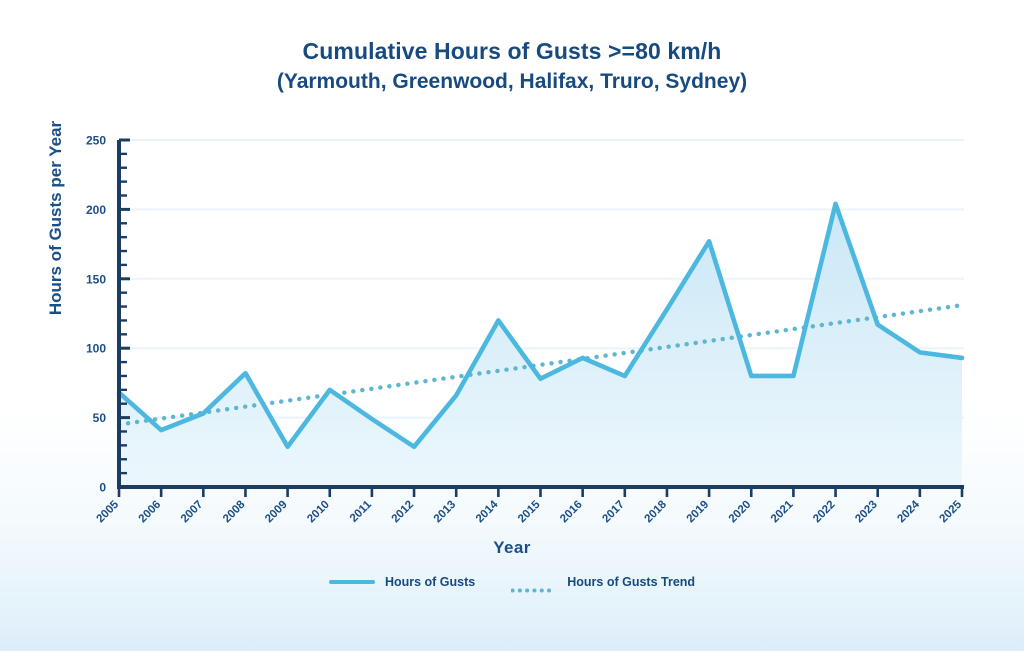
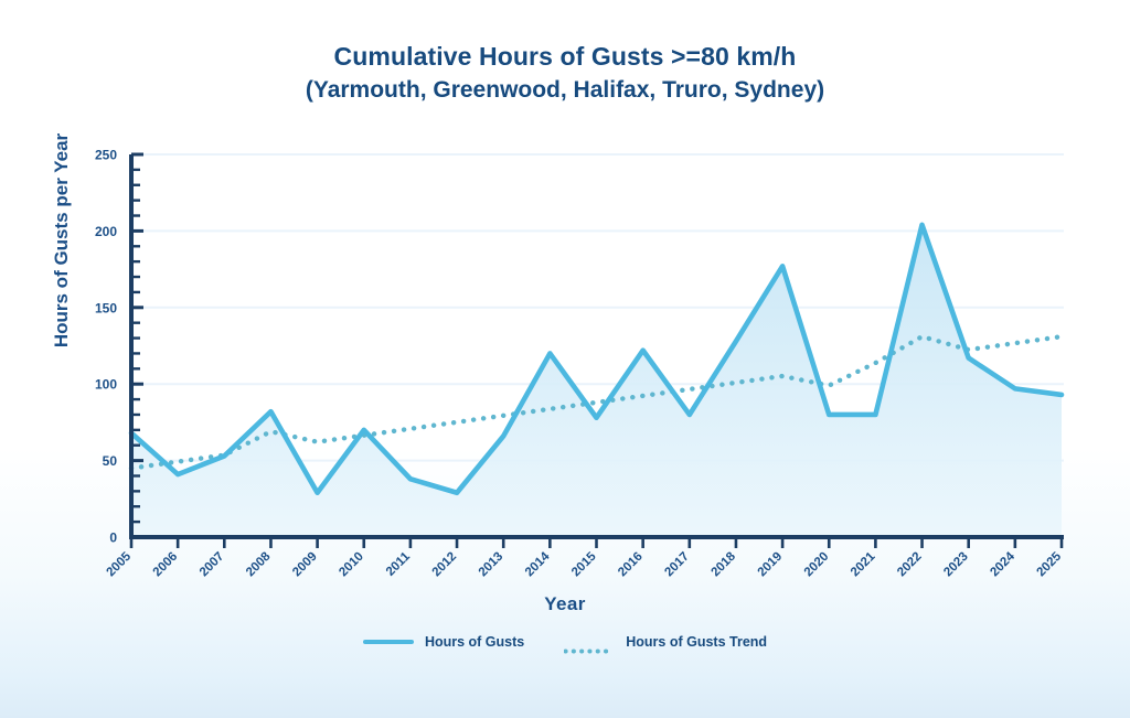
Hours of Gusts Trend/2008: 58 -> 69
Hours of Gusts/2011: 49 -> 38
Hours of Gusts/2016: 93 -> 122
Hours of Gusts Trend/2020: 110 -> 99
Hours of Gusts Trend/2022: 118 -> 131
